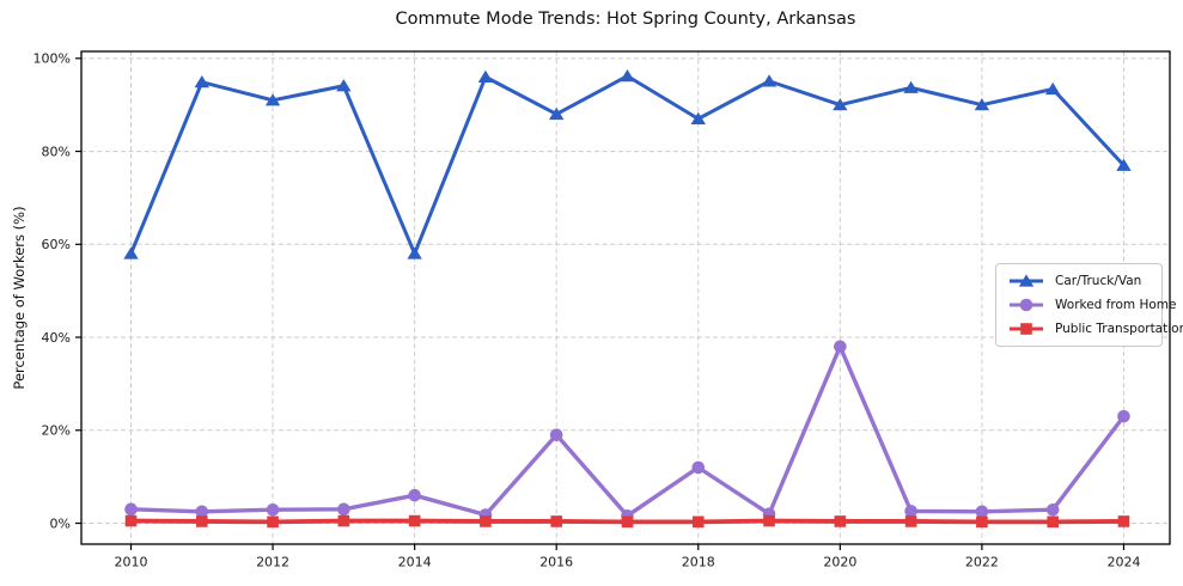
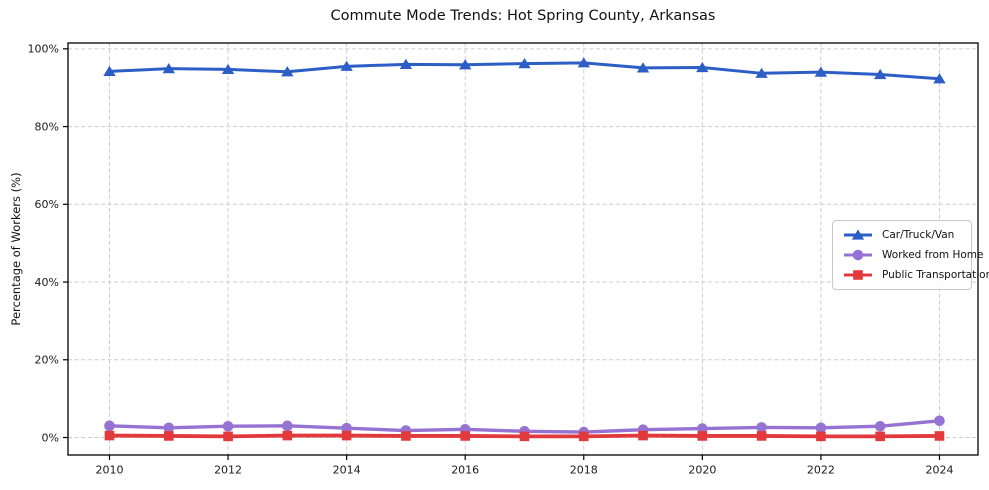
Car/Truck/Van/2010: 58% -> 94%
Car/Truck/Van/2012: 91% -> 95%
Car/Truck/Van/2014: 58% -> 96%
Worked from Home/2014: 6% -> 2%
Car/Truck/Van/2016: 88% -> 96%
Worked from Home/2016: 19% -> 2%
Car/Truck/Van/2018: 87% -> 96%
Worked from Home/2018: 12% -> 1%
Car/Truck/Van/2020: 90% -> 95%
Worked from Home/2020: 38% -> 2%
Car/Truck/Van/2022: 90% -> 94%
Car/Truck/Van/2024: 77% -> 92%
Worked from Home/2024: 23% -> 4%
